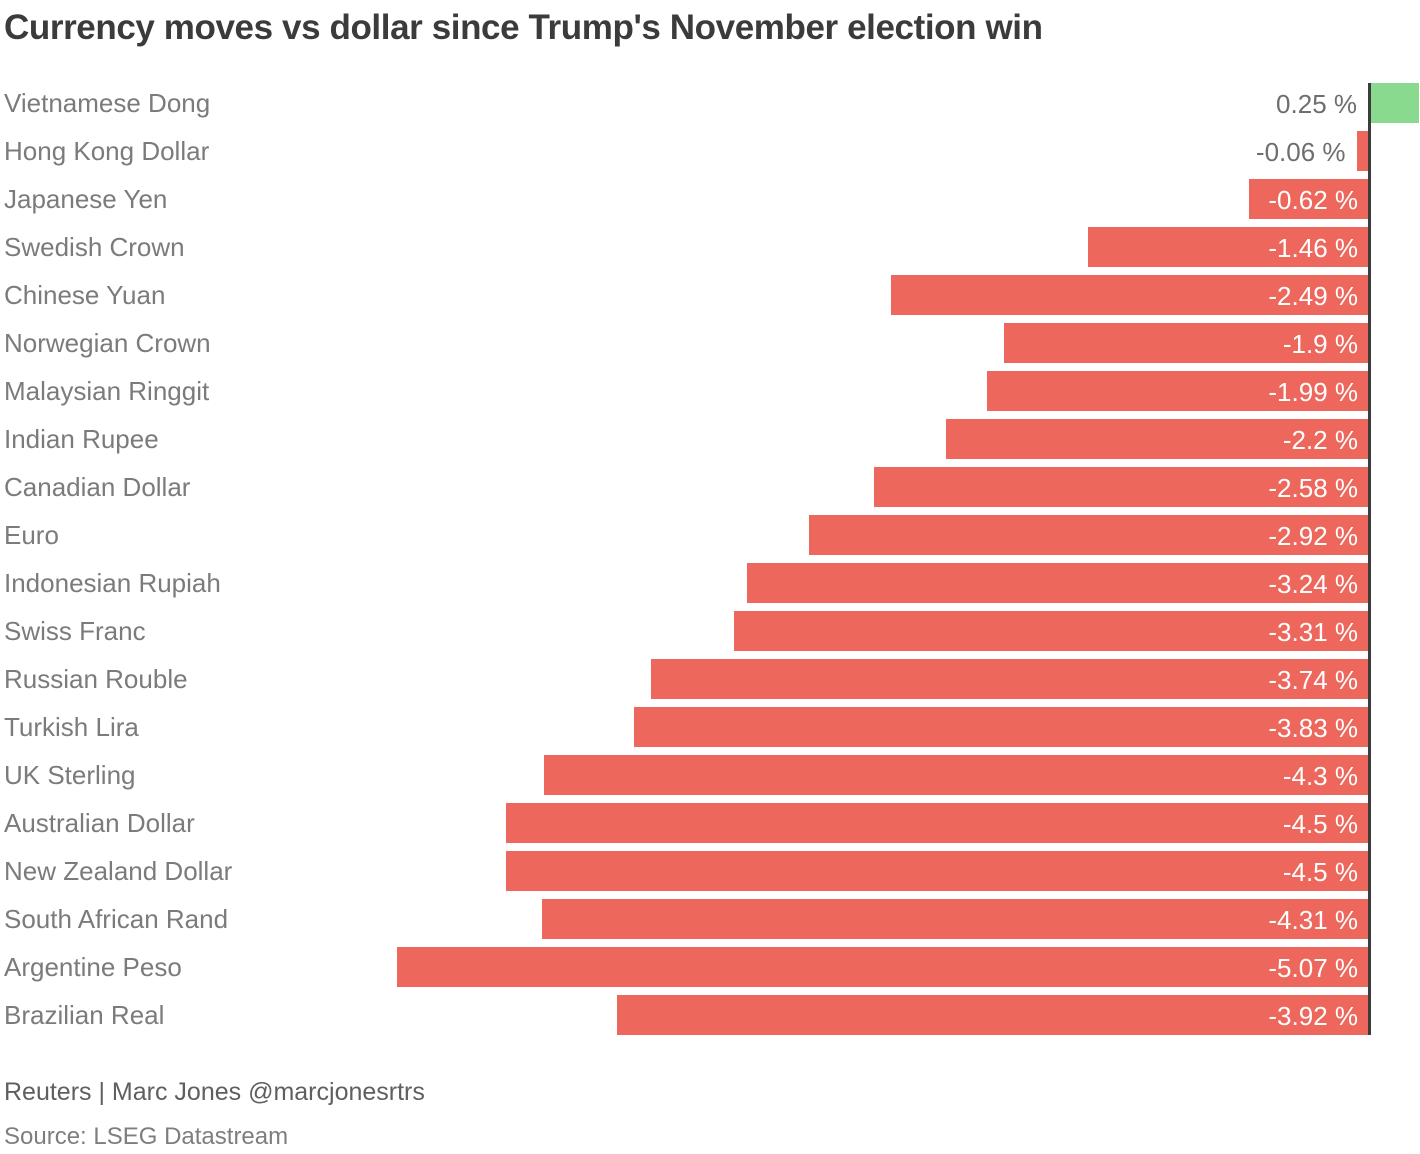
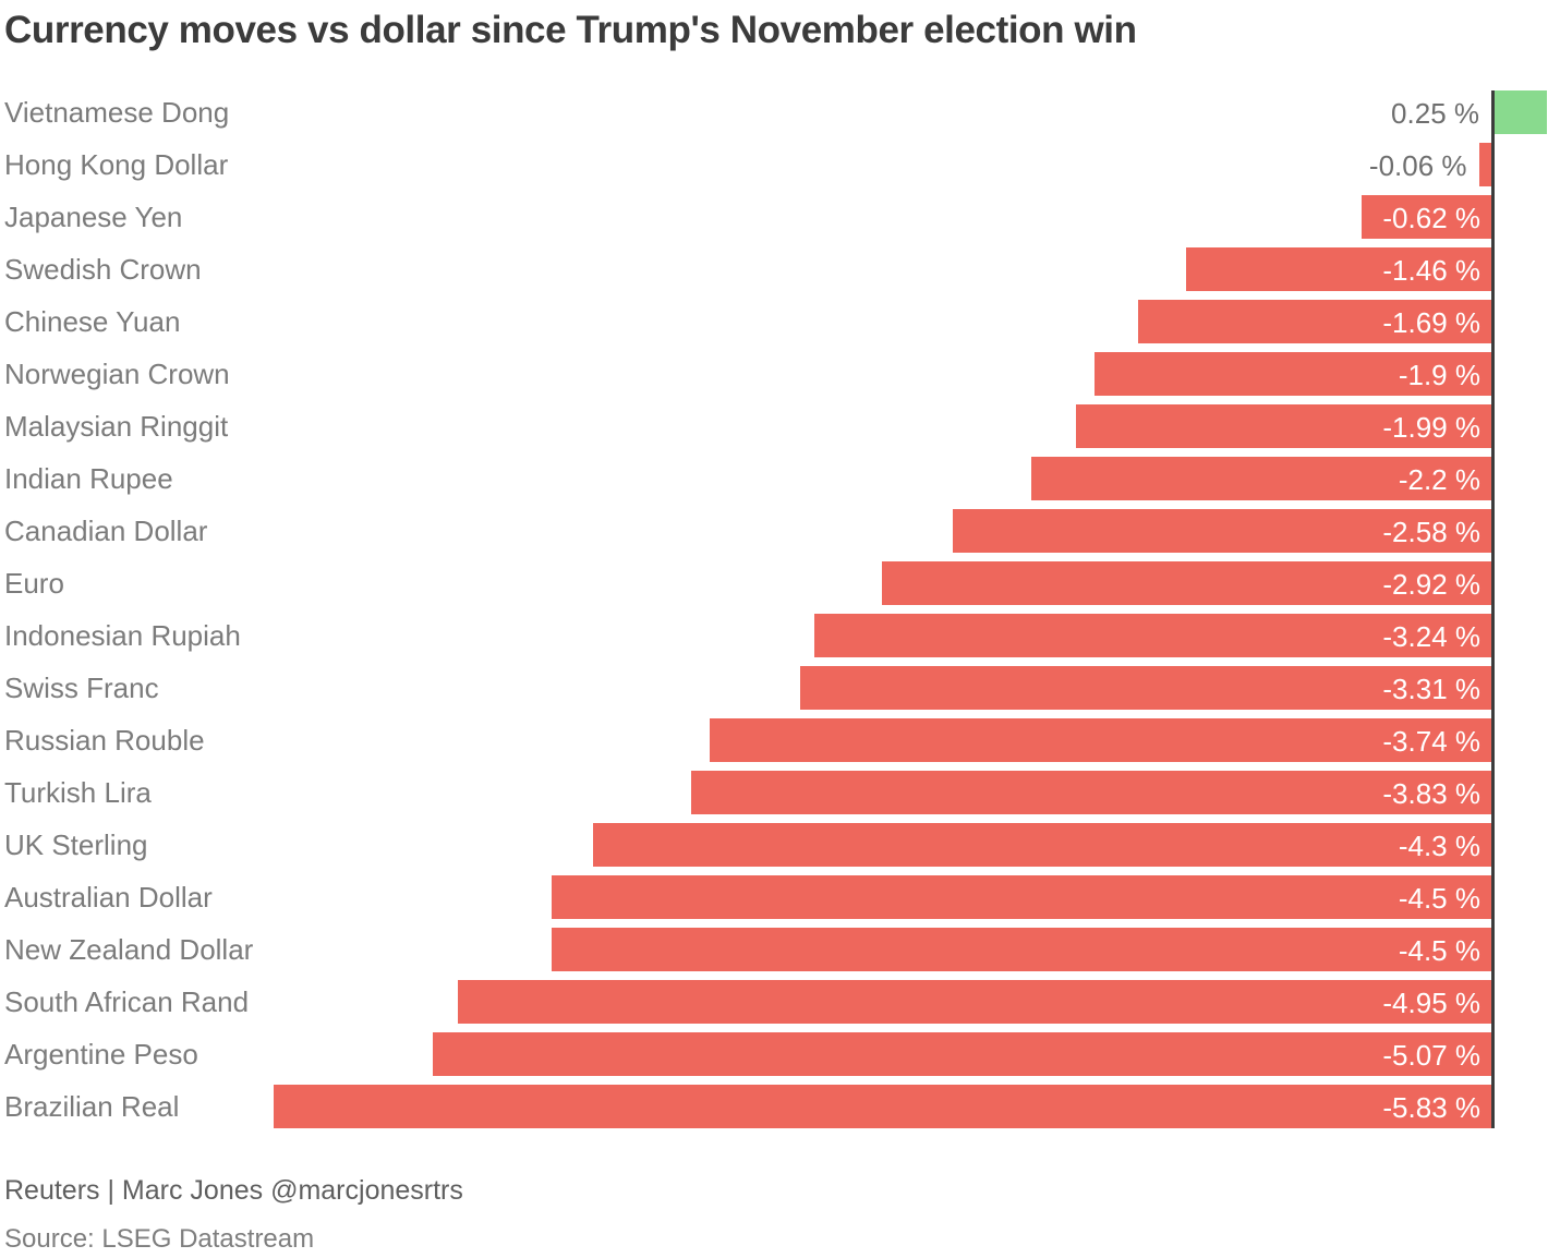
Chinese Yuan: -2.49 -> -1.69
South African Rand: -4.31 -> -4.95
Brazilian Real: -3.92 -> -5.83
